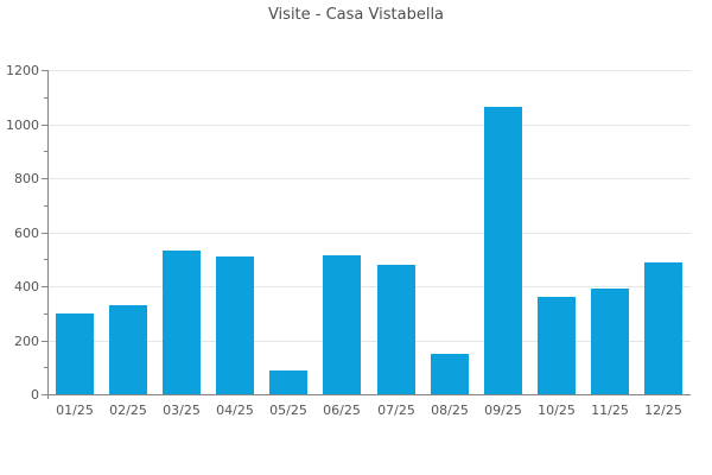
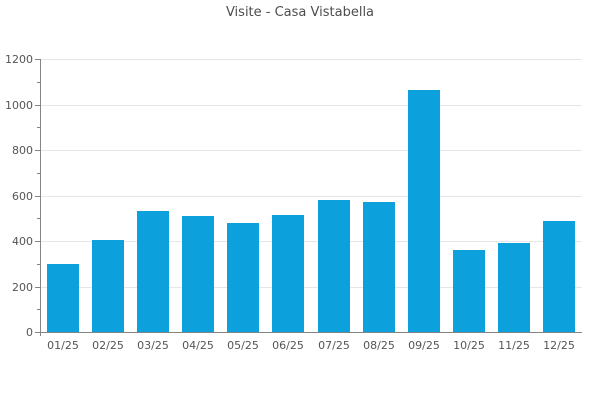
02/25: 330 -> 400
05/25: 90 -> 480
07/25: 480 -> 580
08/25: 150 -> 570
